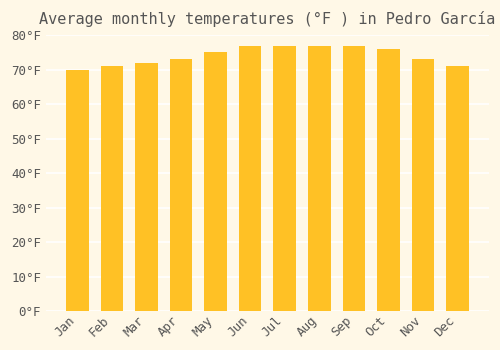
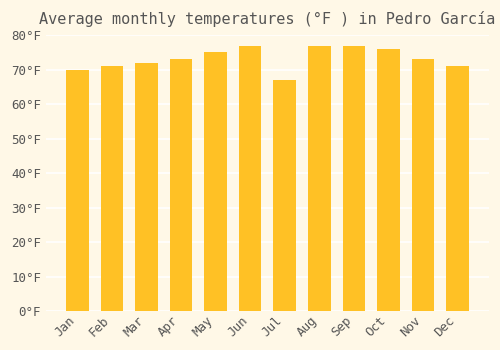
Jul: 77°F -> 67°F
